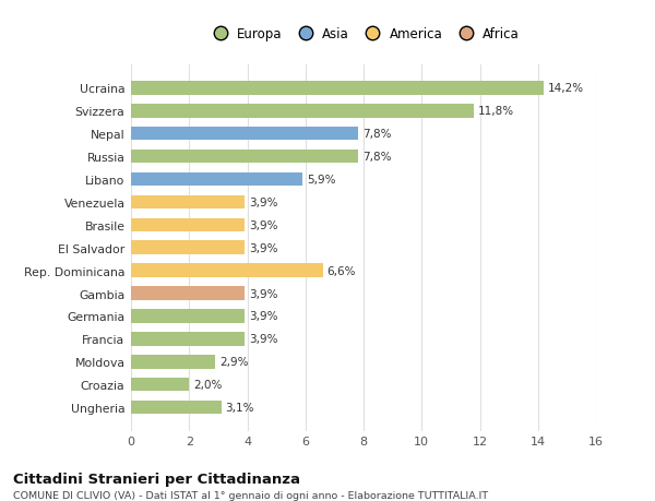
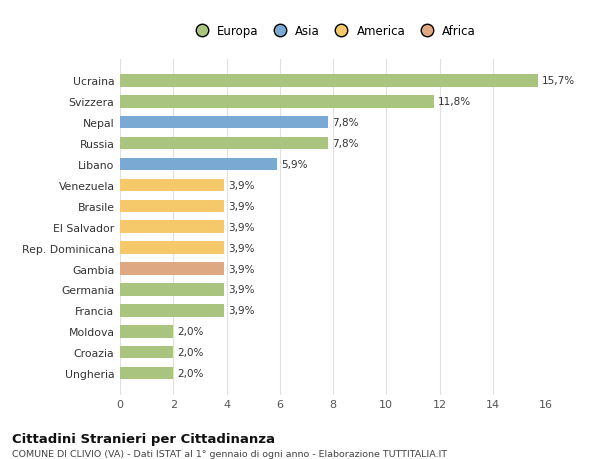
Ucraina: 14,2% -> 15,7%
Rep. Dominicana: 6,6% -> 3,9%
Moldova: 2,9% -> 2,0%
Ungheria: 3,1% -> 2,0%
